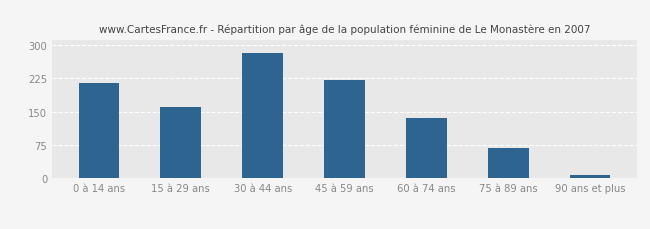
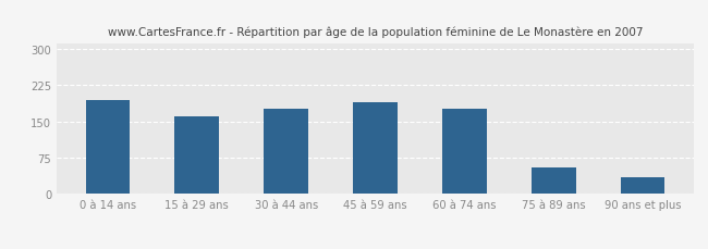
0 à 14 ans: 215 -> 195
30 à 44 ans: 282 -> 175
45 à 59 ans: 222 -> 190
60 à 74 ans: 136 -> 175
75 à 89 ans: 68 -> 55
90 ans et plus: 7 -> 35
